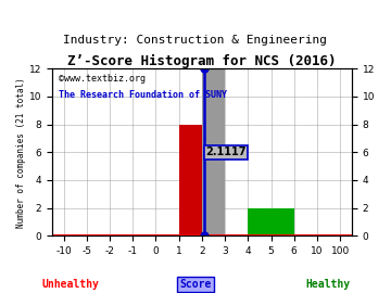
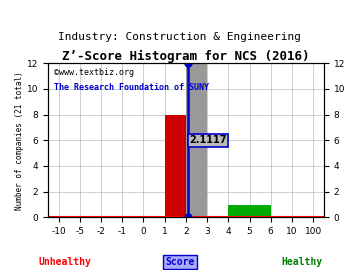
5: 2 -> 1
